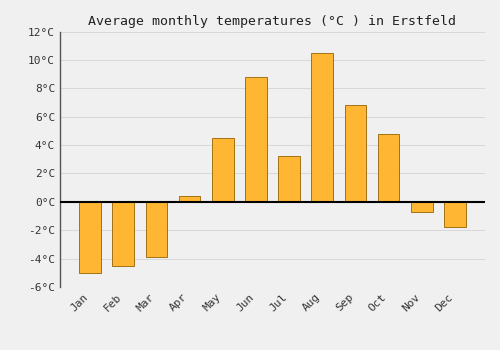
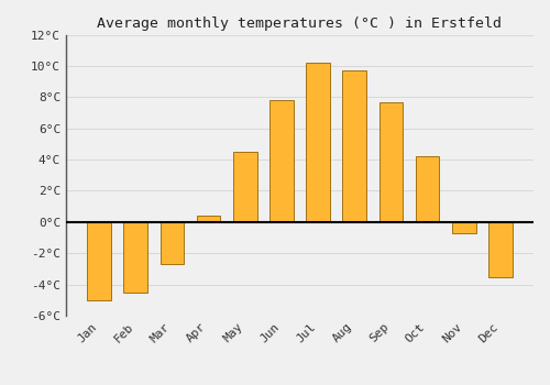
Mar: -3.9°C -> -2.7°C
Jun: 8.8°C -> 7.8°C
Jul: 3.2°C -> 10.2°C
Aug: 10.5°C -> 9.7°C
Sep: 6.8°C -> 7.7°C
Oct: 4.8°C -> 4.2°C
Dec: -1.8°C -> -3.5°C
